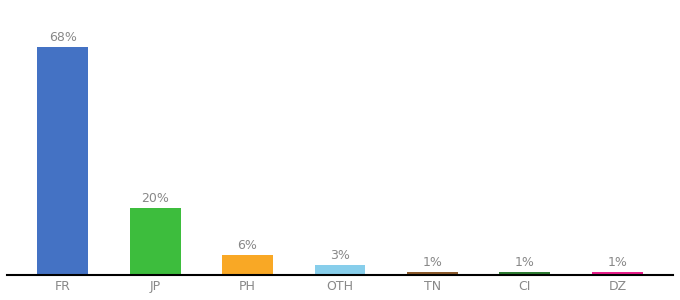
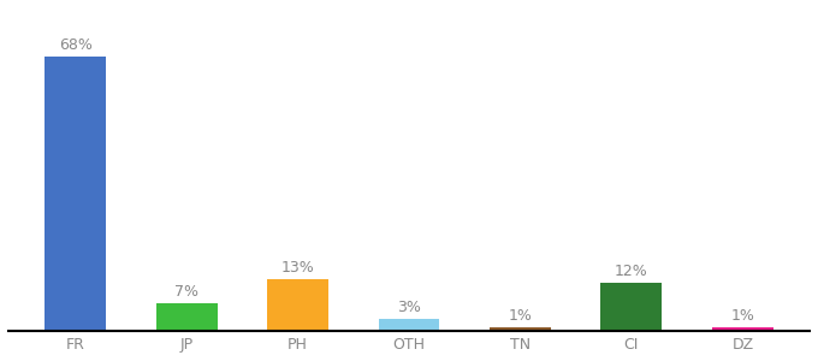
JP: 20% -> 7%
PH: 6% -> 13%
CI: 1% -> 12%
